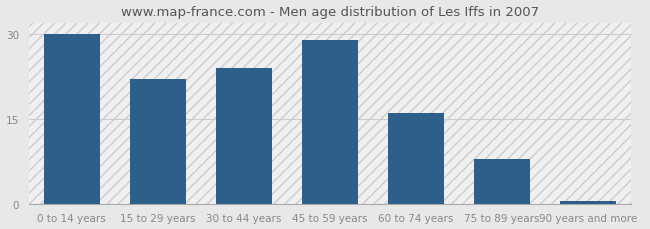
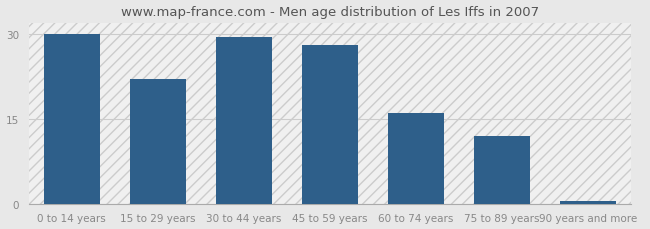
30 to 44 years: 24.0 -> 29.5
45 to 59 years: 29.0 -> 28.0
75 to 89 years: 8.0 -> 12.0
